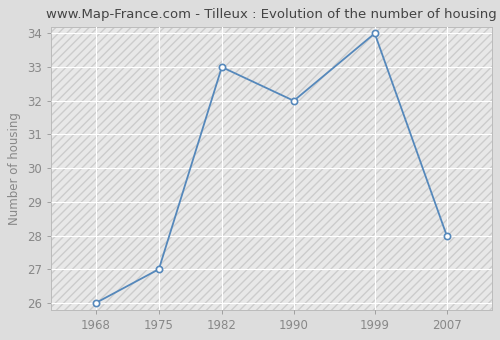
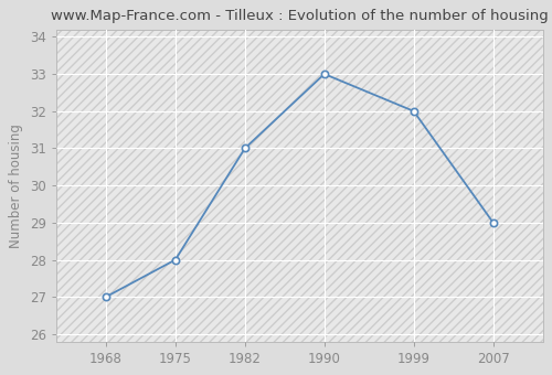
1968: 26 -> 27
1975: 27 -> 28
1982: 33 -> 31
1990: 32 -> 33
1999: 34 -> 32
2007: 28 -> 29
